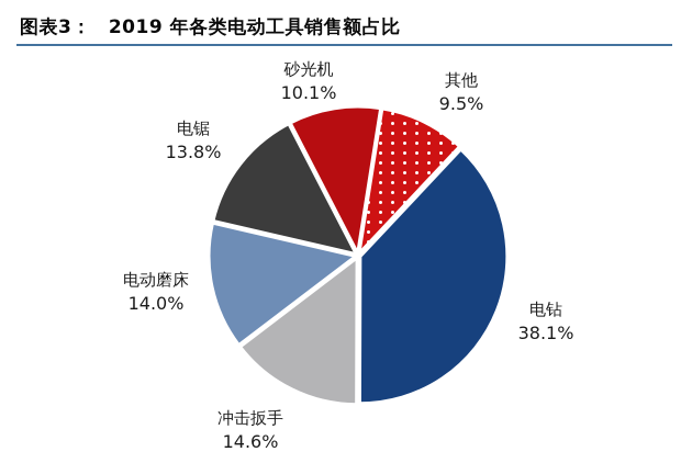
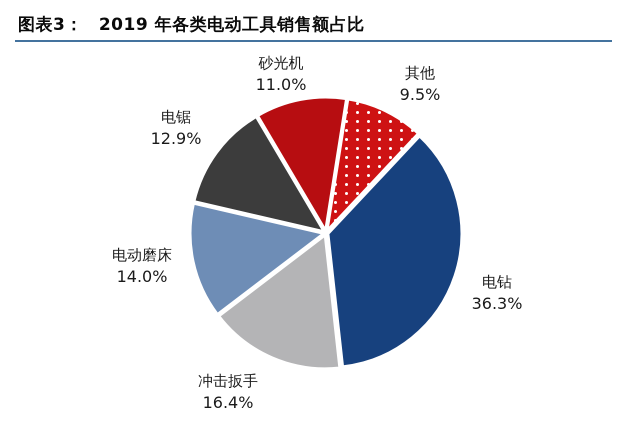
电钻: 38.1% -> 36.3%
冲击扳手: 14.6% -> 16.4%
电锯: 13.8% -> 12.9%
砂光机: 10.1% -> 11.0%
